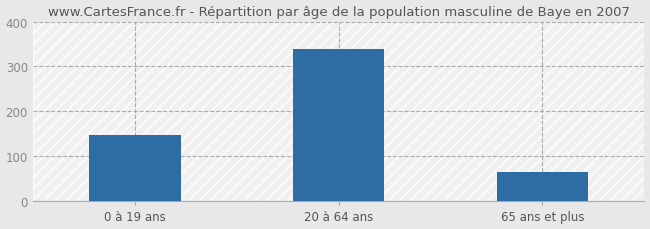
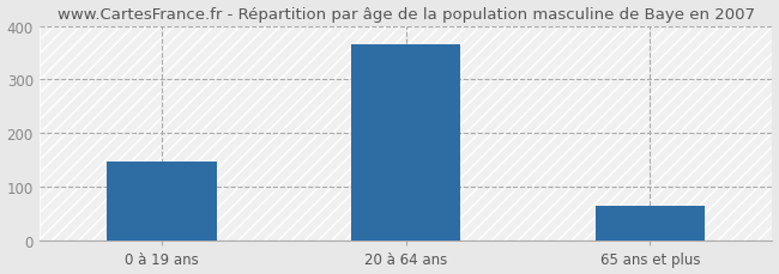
20 à 64 ans: 338 -> 365
